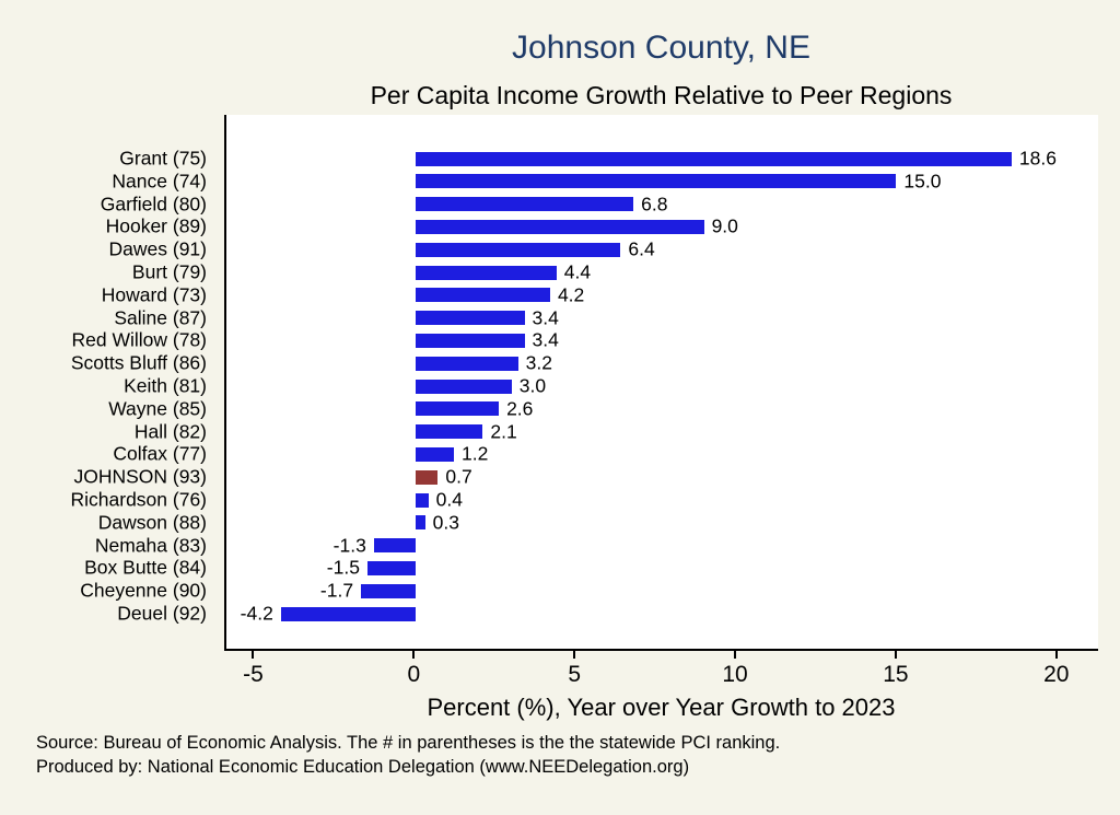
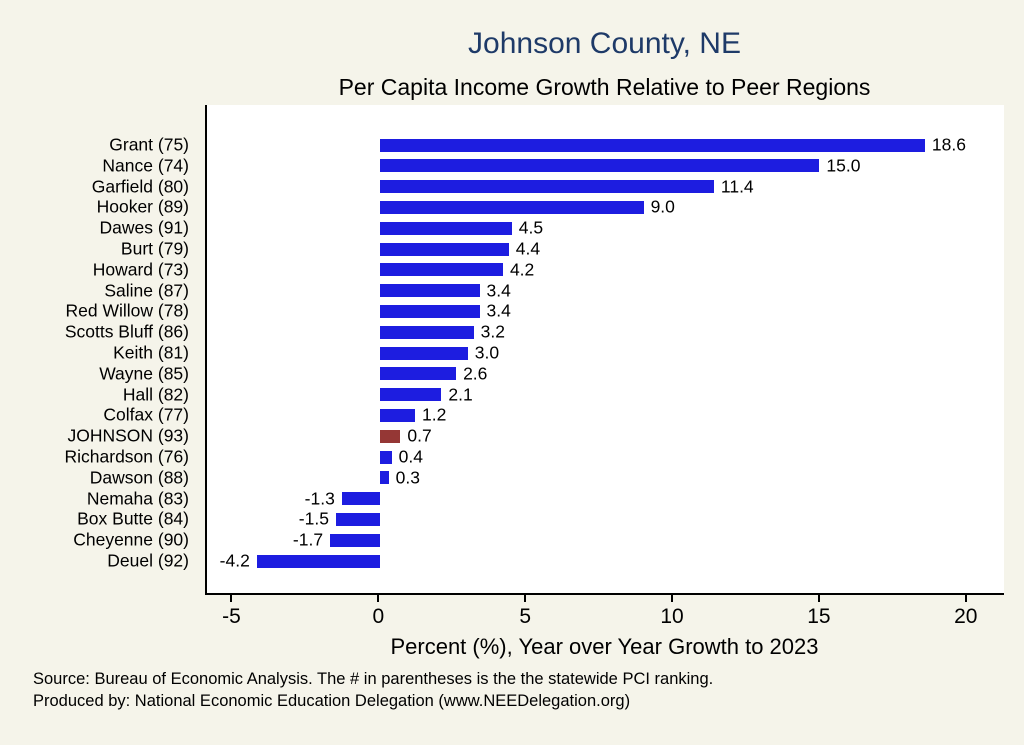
Garfield (80): 6.8 -> 11.4
Dawes (91): 6.4 -> 4.5
